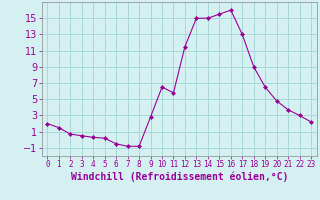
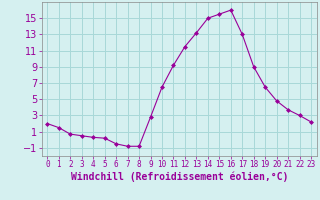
11: 5.8 -> 9.2
13: 15.0 -> 13.2
